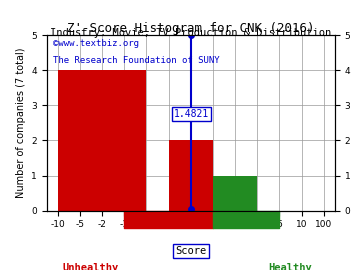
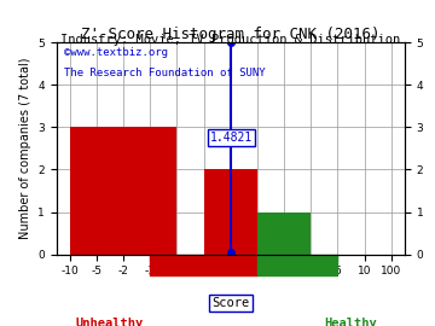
-2: 4 -> 3
